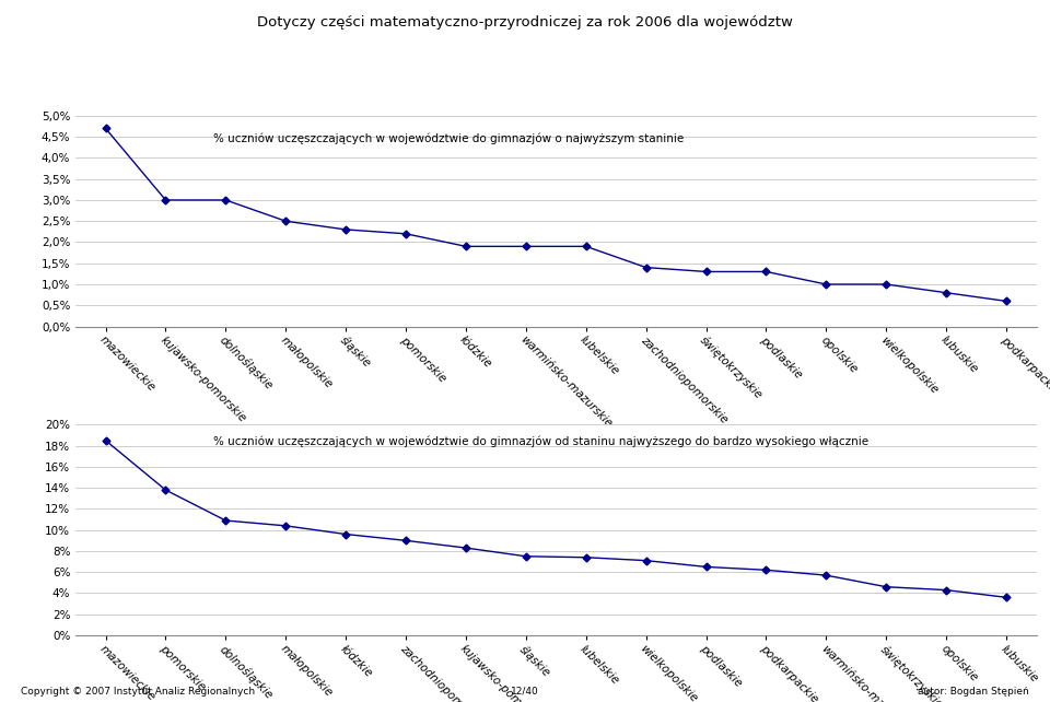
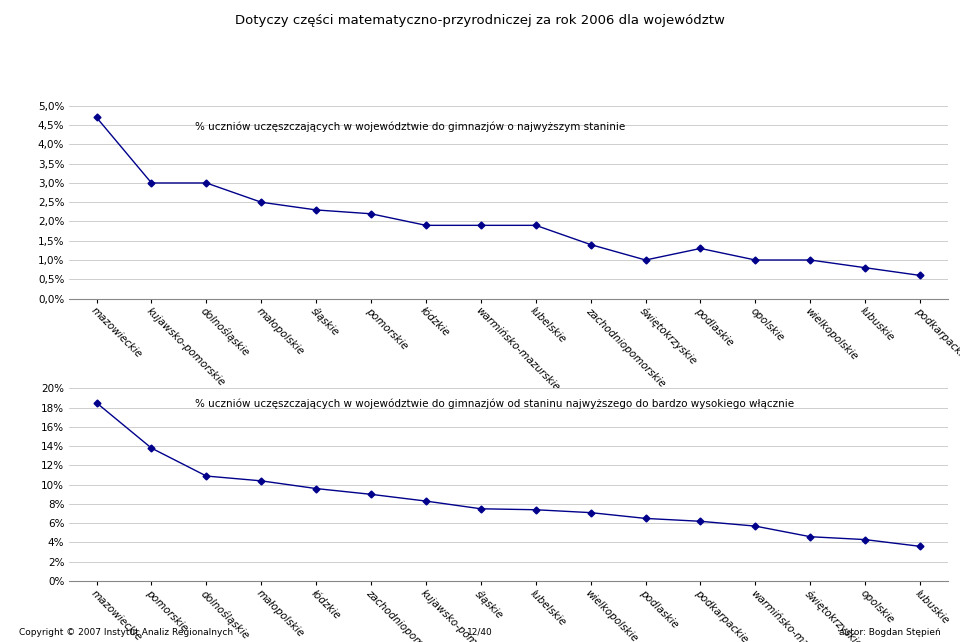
świętokrzyskie: 1,3% -> 1,0%
